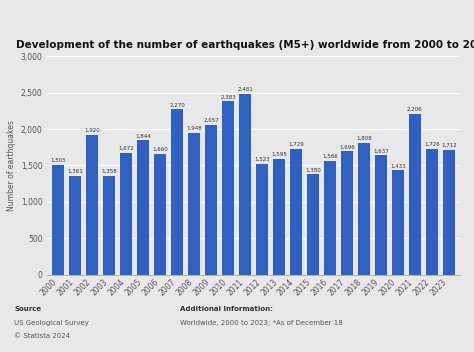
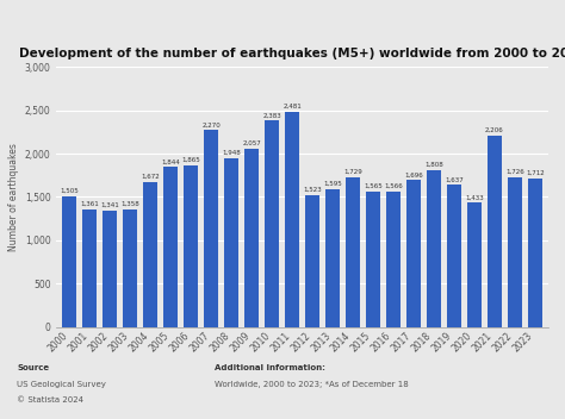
2002: 1,920 -> 1,340
2006: 1,660 -> 1,860
2015: 1,380 -> 1,560
